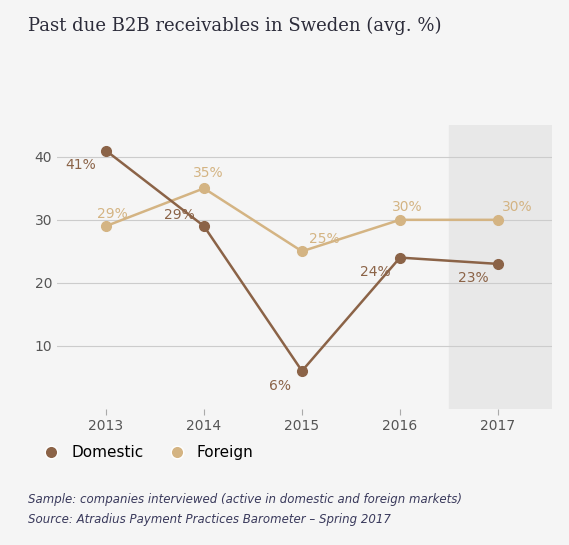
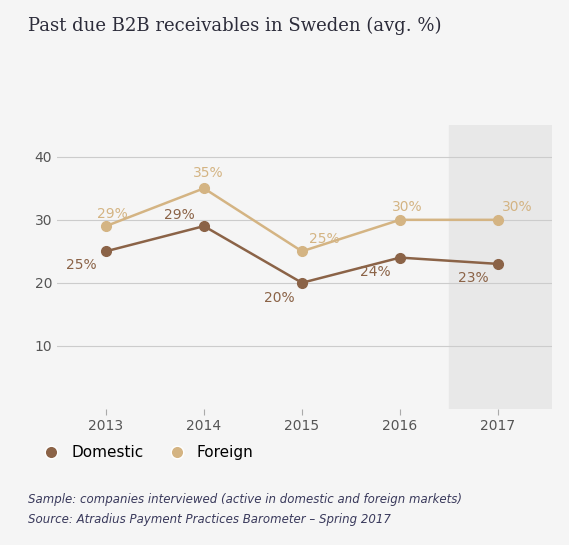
Domestic/2013: 41% -> 25%
Domestic/2015: 6% -> 20%
